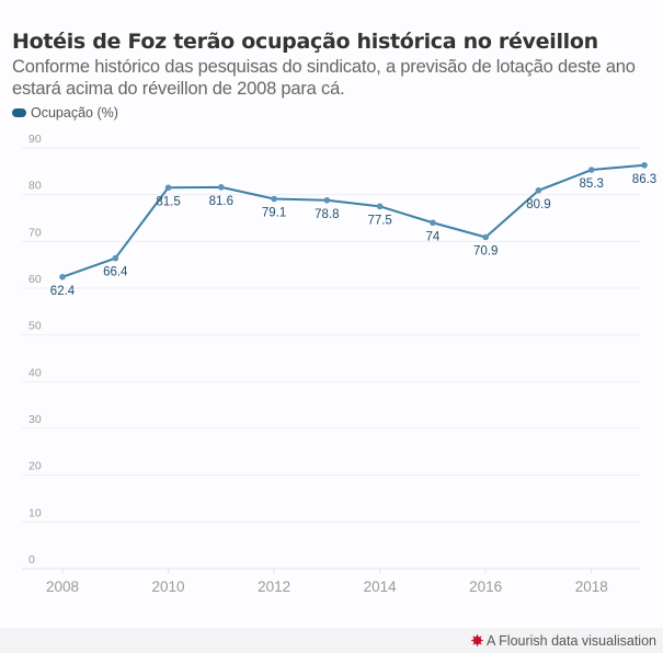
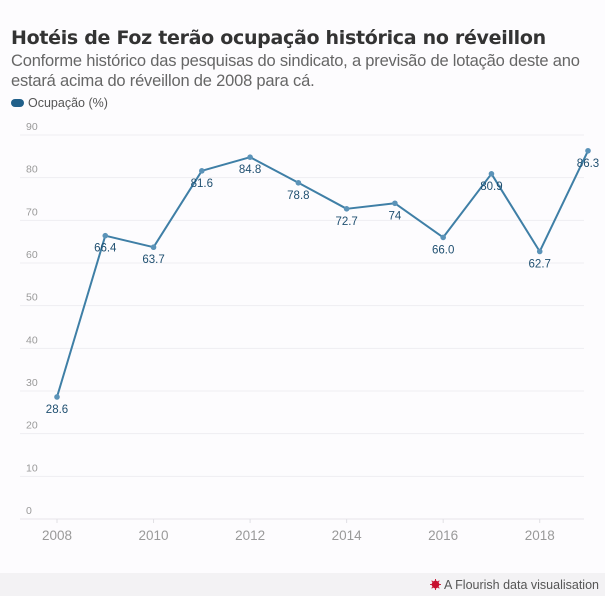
2008: 62.4 -> 28.6
2010: 81.5 -> 63.7
2012: 79.1 -> 84.8
2014: 77.5 -> 72.7
2016: 70.9 -> 66.0
2018: 85.3 -> 62.7
